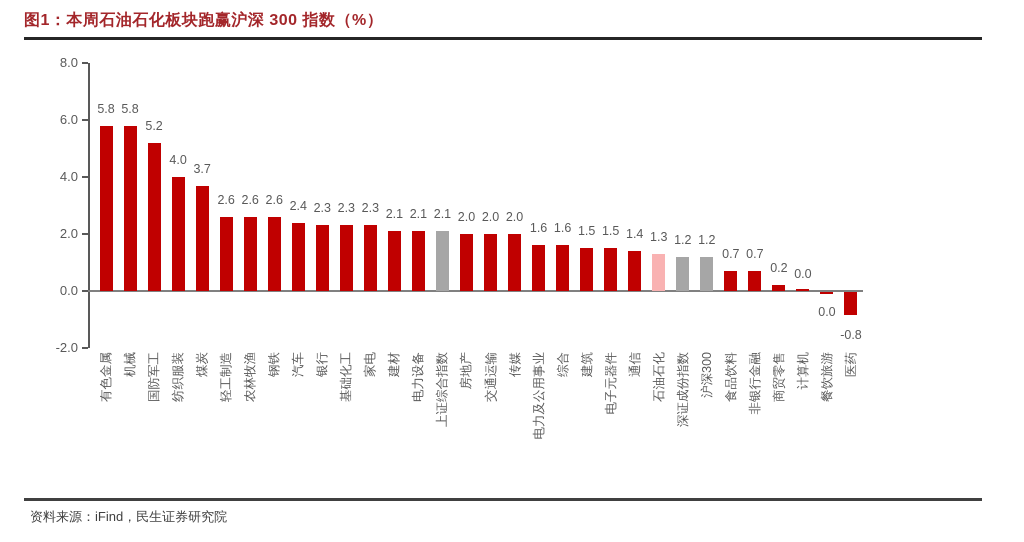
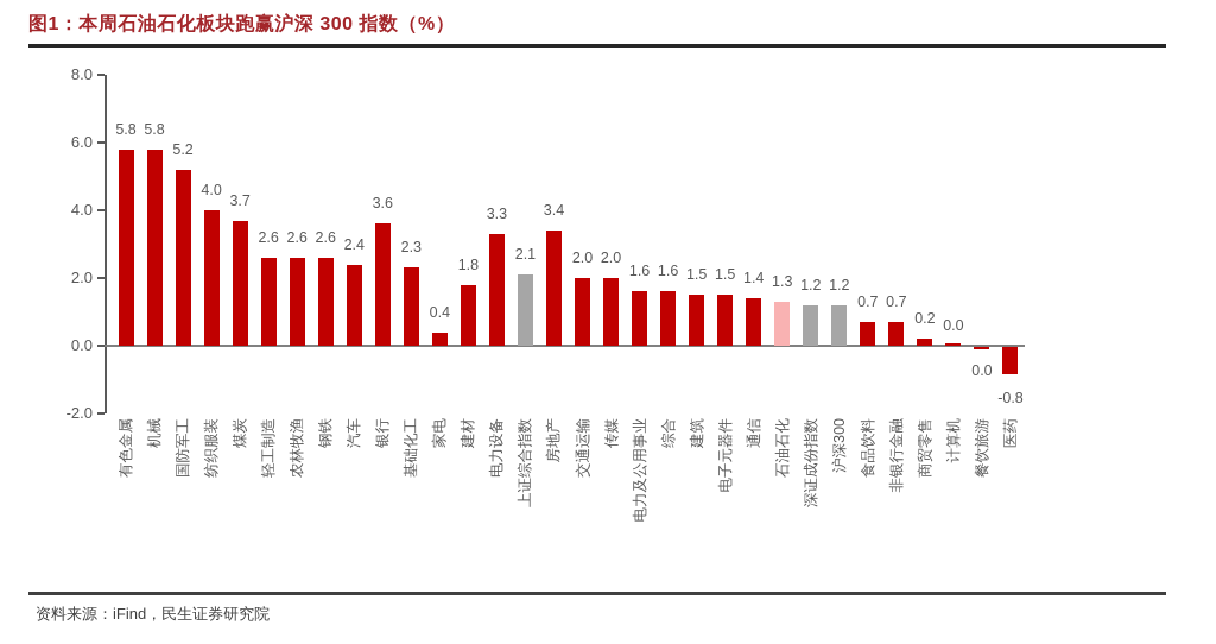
银行: 2.3 -> 3.6
家电: 2.3 -> 0.4
建材: 2.1 -> 1.8
电力设备: 2.1 -> 3.3
房地产: 2.0 -> 3.4
